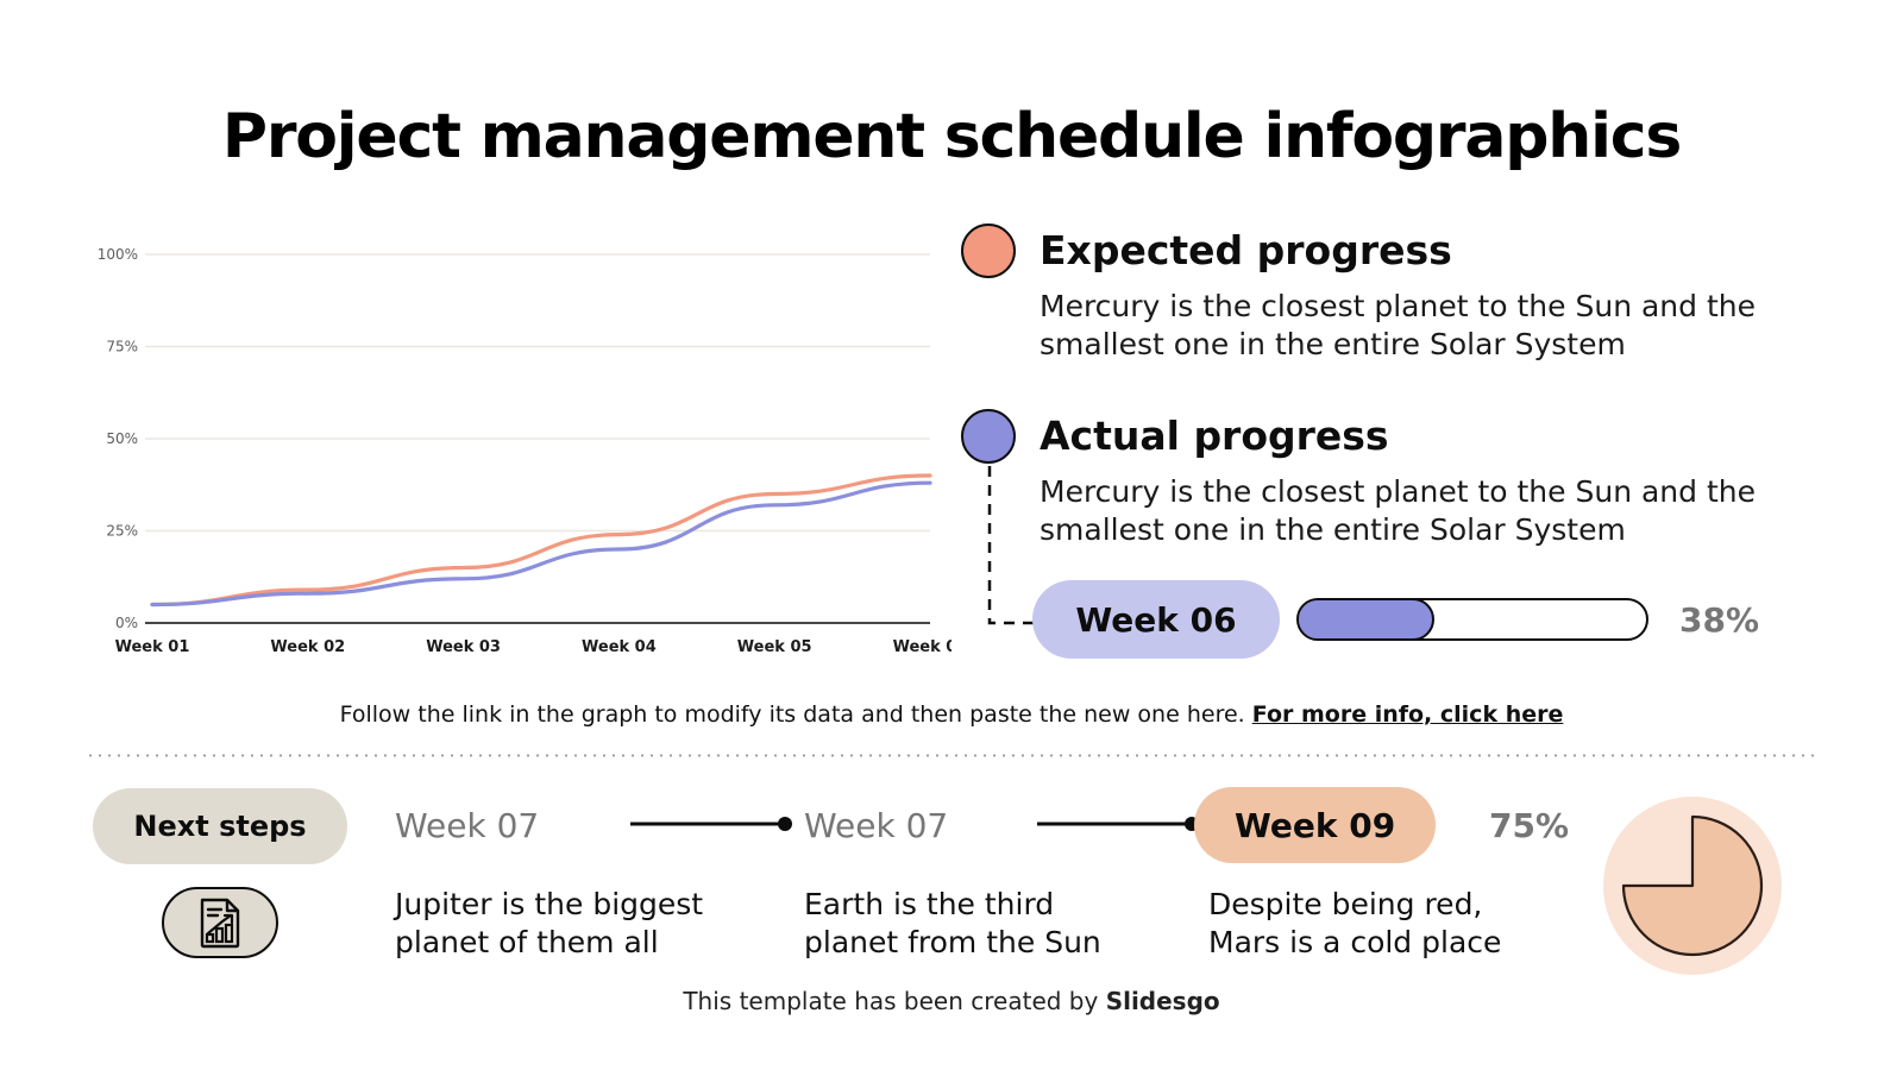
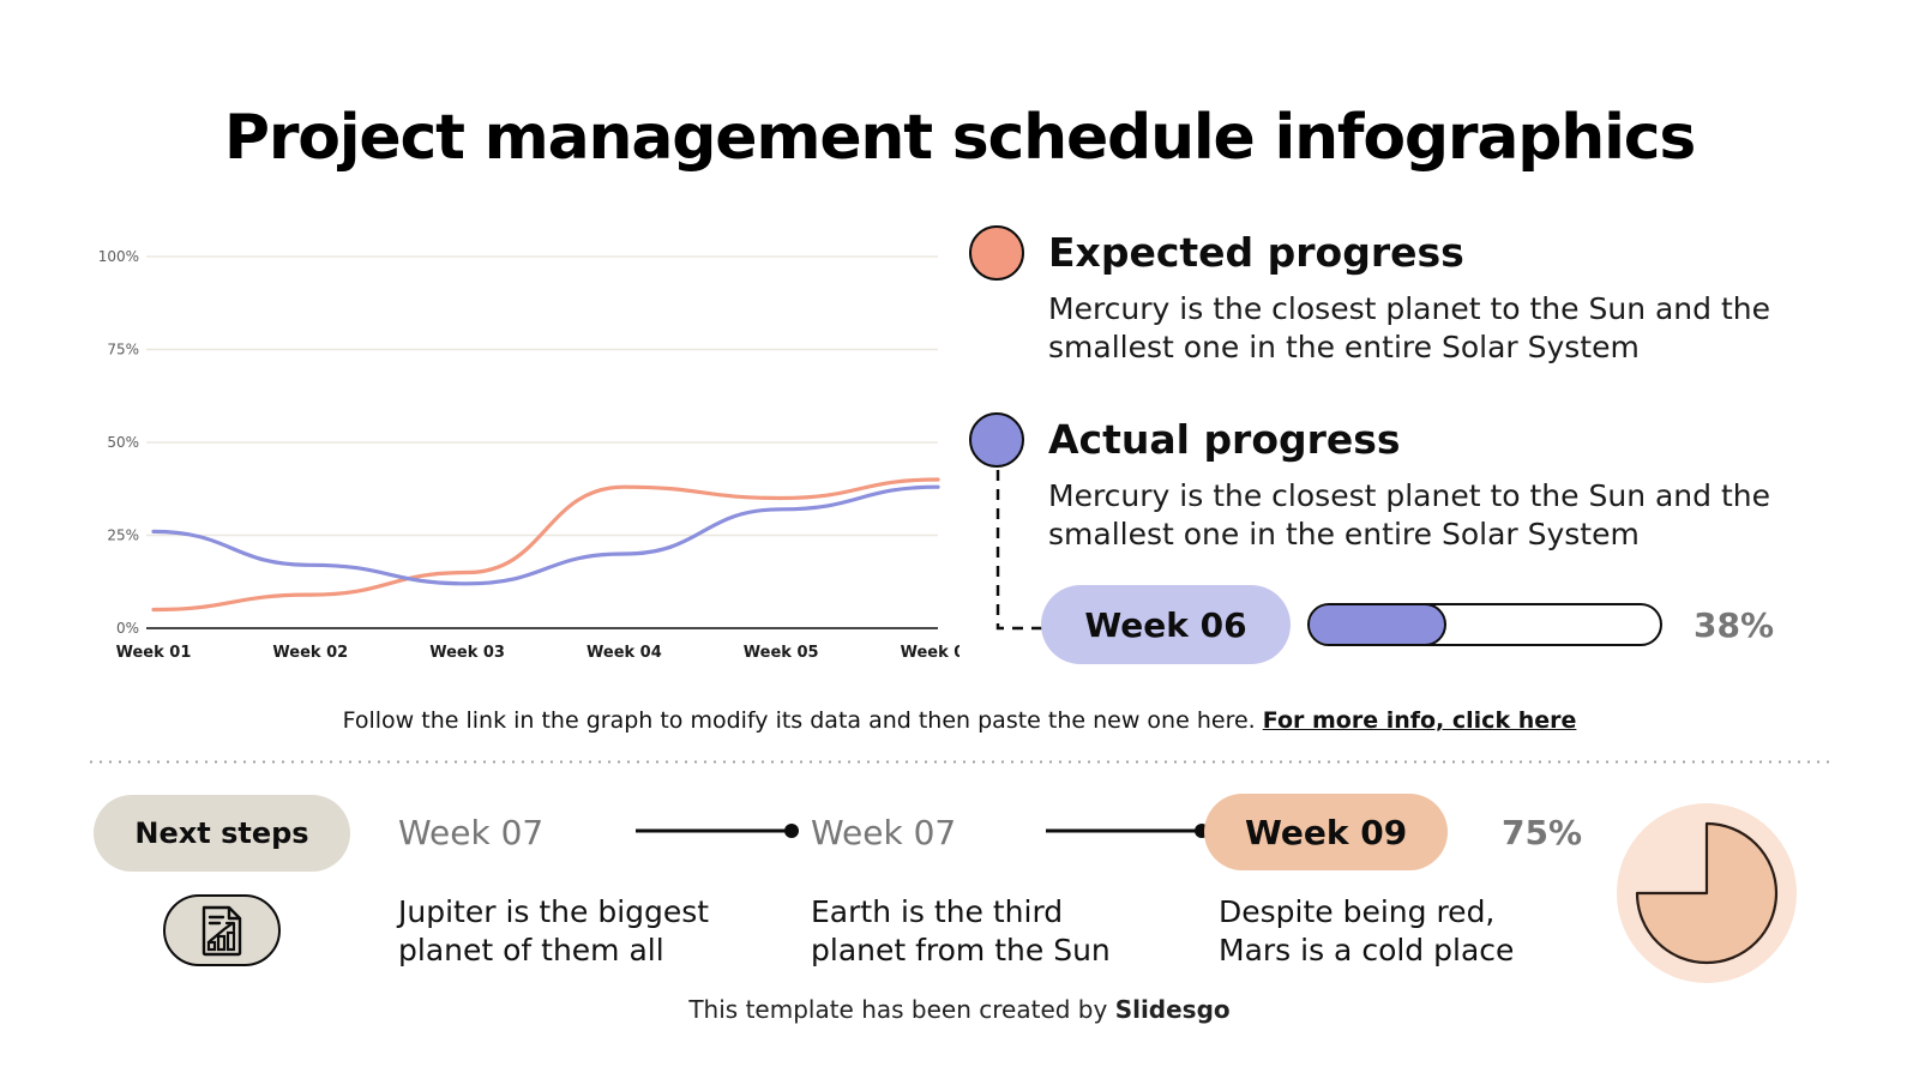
Actual progress/Week 01: 5% -> 26%
Actual progress/Week 02: 8% -> 17%
Expected progress/Week 04: 24% -> 38%
